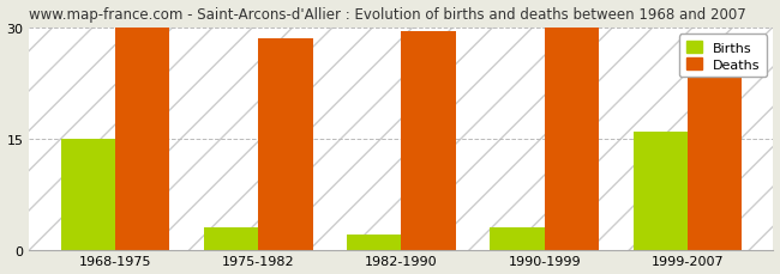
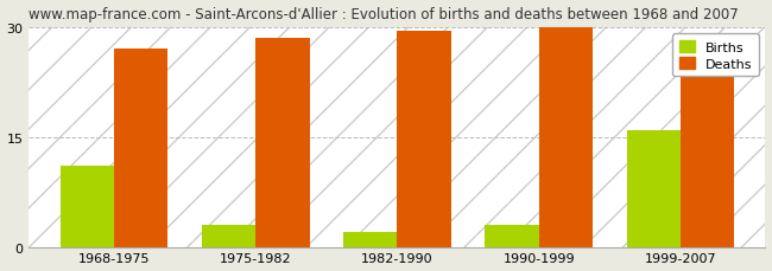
Births/1968-1975: 15 -> 11
Deaths/1968-1975: 30.0 -> 27.0
